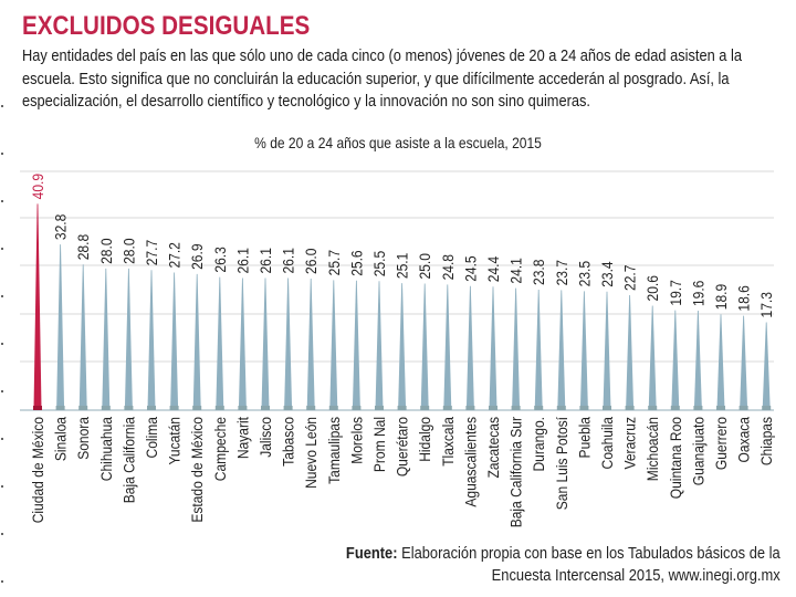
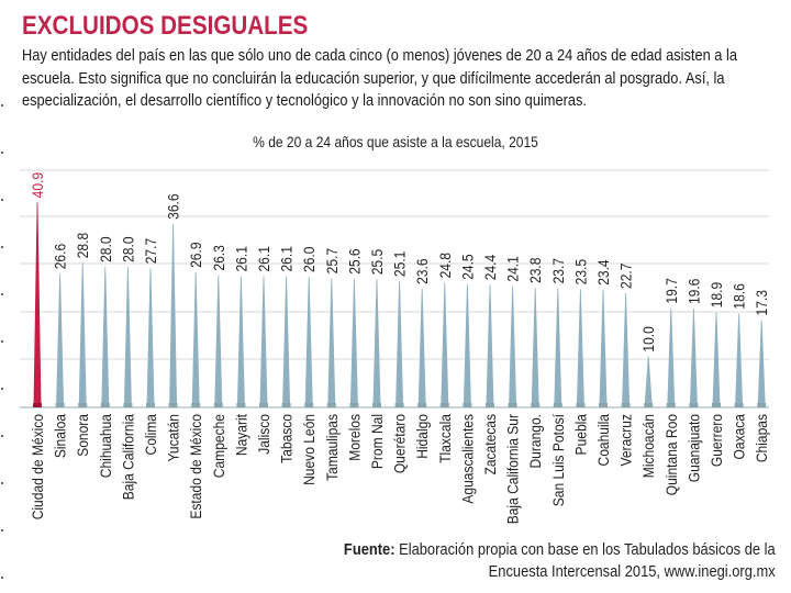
Sinaloa: 32.8 -> 26.6
Yucatán: 27.2 -> 36.6
Hidalgo: 25.0 -> 23.6
Michoacán: 20.6 -> 10.0
